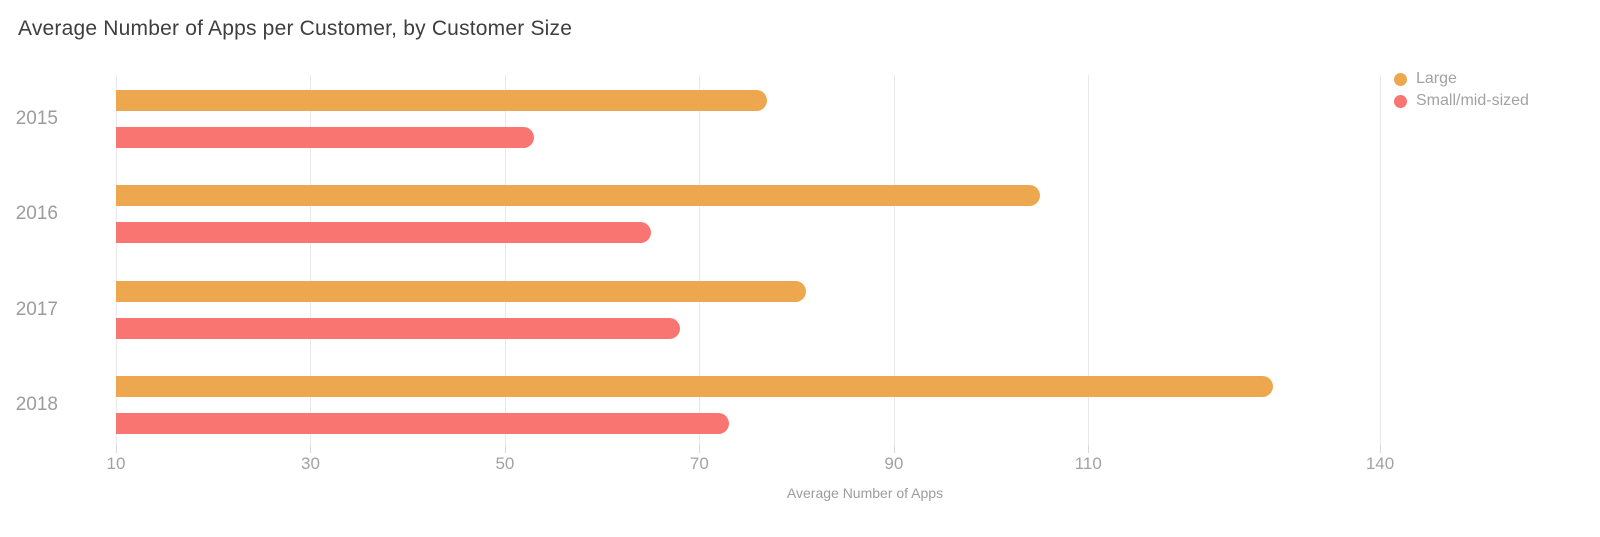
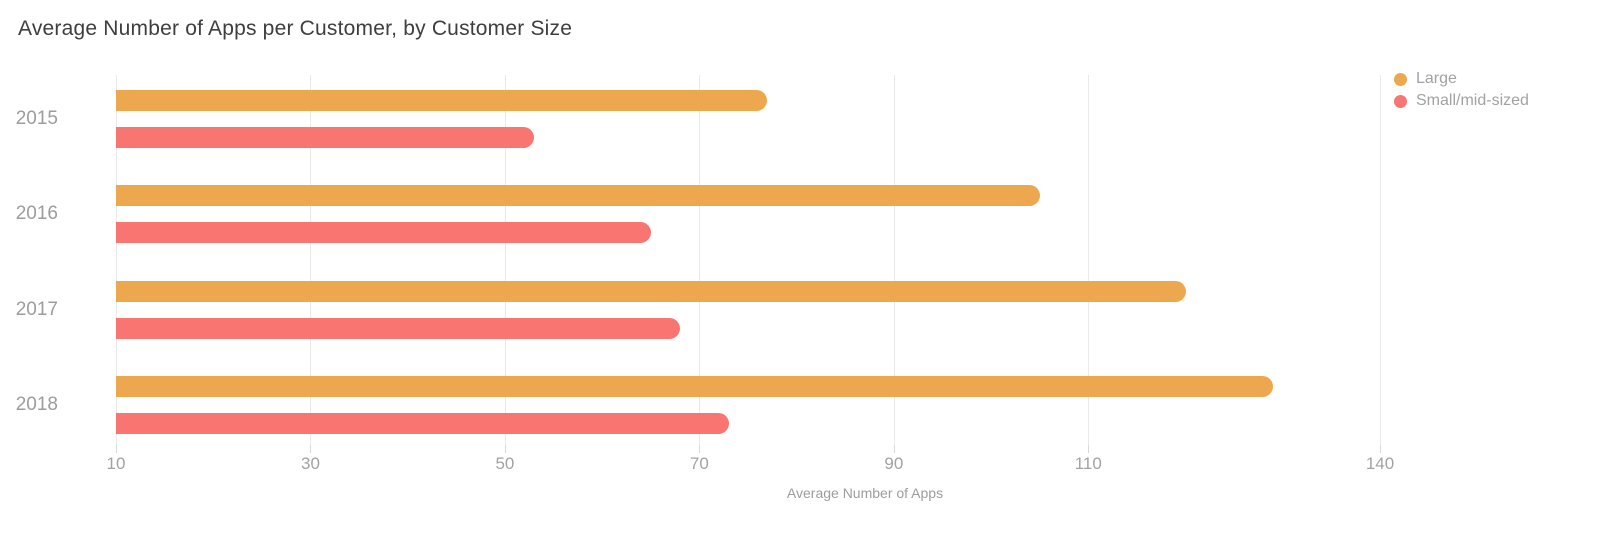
Large/2017: 81 -> 120
